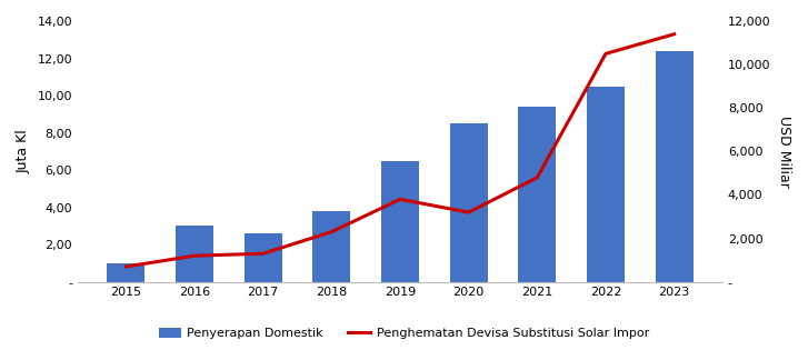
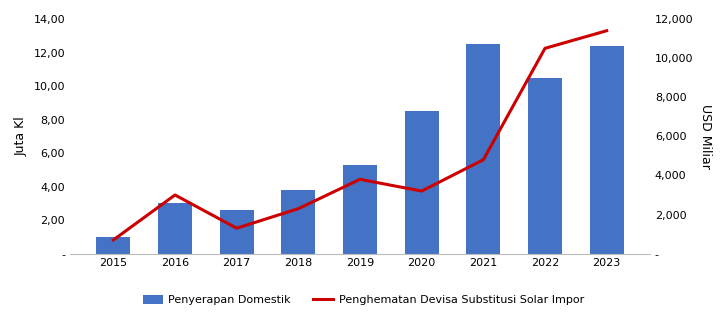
Penghematan Devisa Substitusi Solar Impor/2016: 1,200 -> 3,000
Penyerapan Domestik/2019: 6,5 -> 5,3
Penyerapan Domestik/2021: 9,4 -> 12,5
